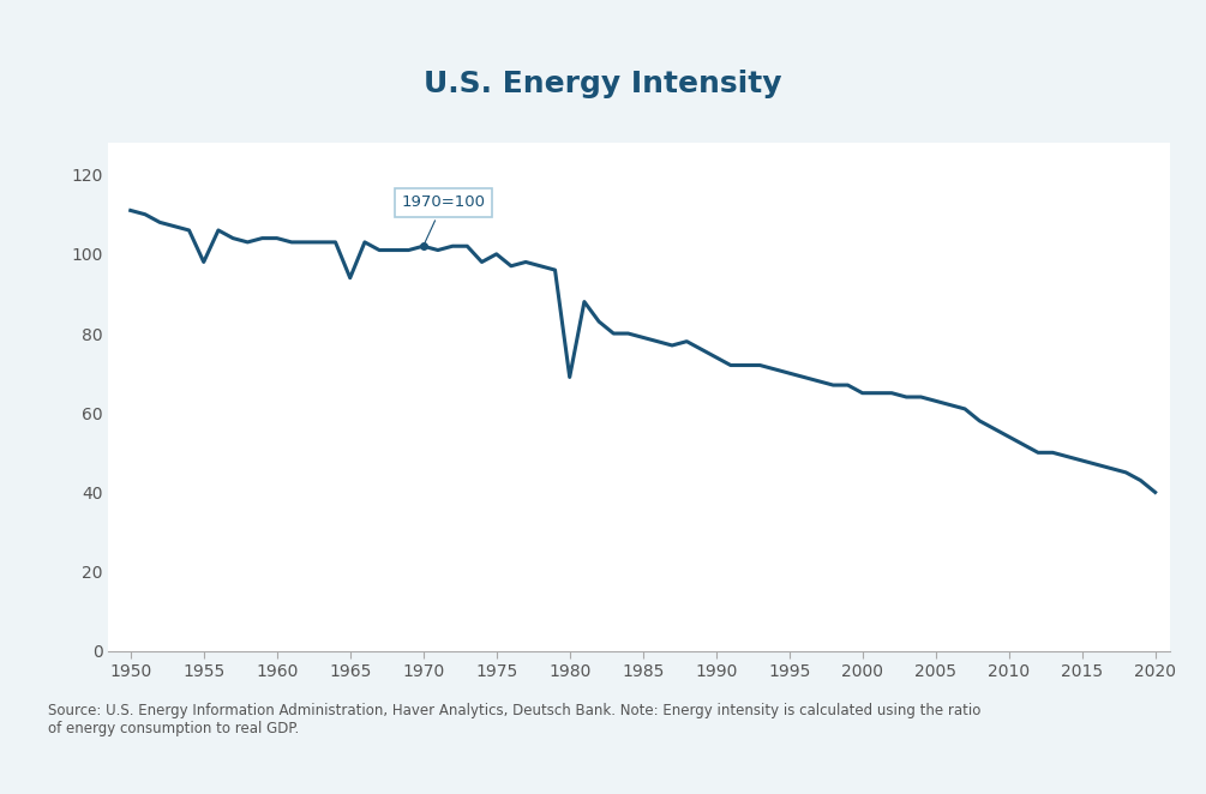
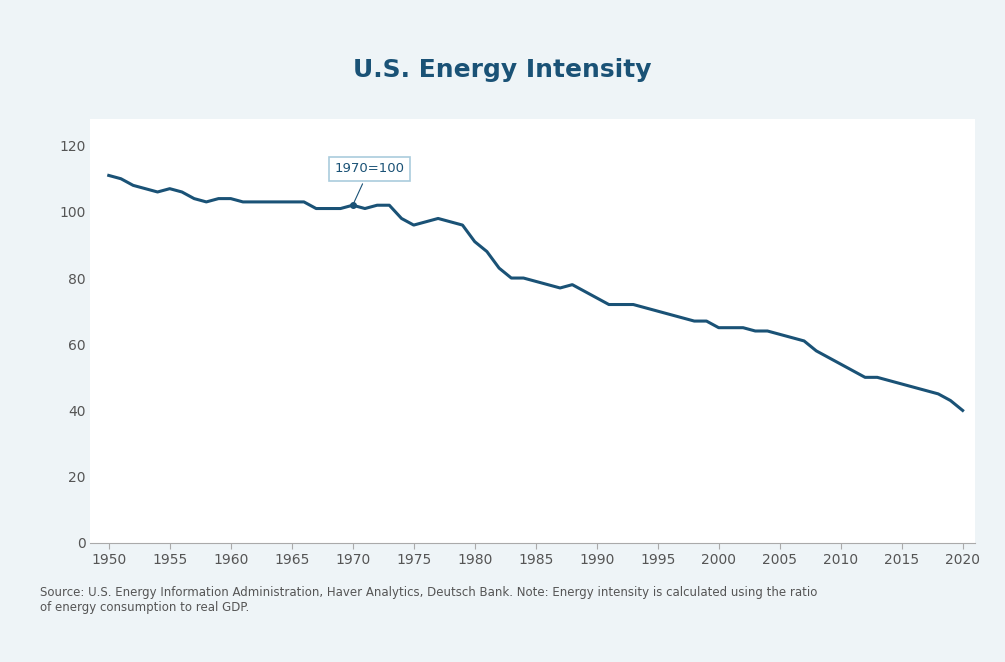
1955: 98 -> 107
1965: 94 -> 103
1975: 100 -> 96
1980: 69 -> 91
